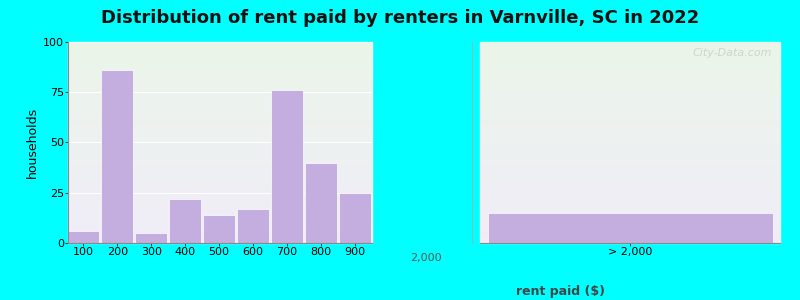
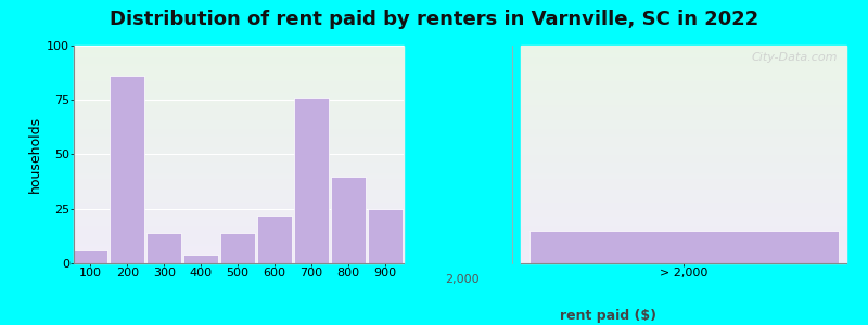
300: 5 -> 14
400: 22 -> 4
600: 17 -> 22
